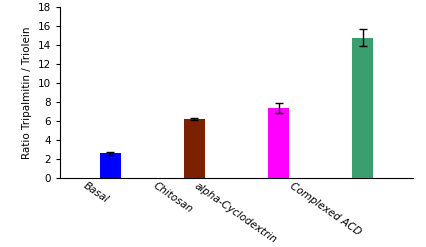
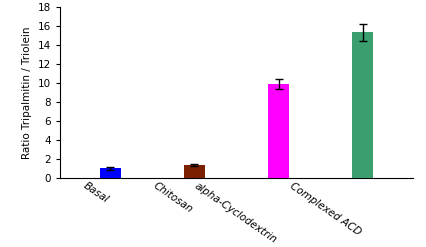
Basal: 2.6 -> 1.0
Chitosan: 6.2 -> 1.4
alpha-Cyclodextrin: 7.4 -> 9.9
Complexed ACD: 14.8 -> 15.4
